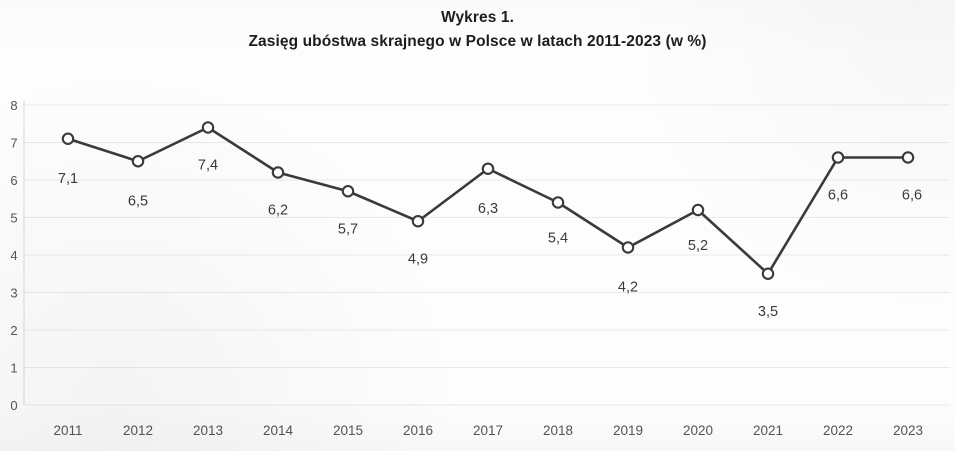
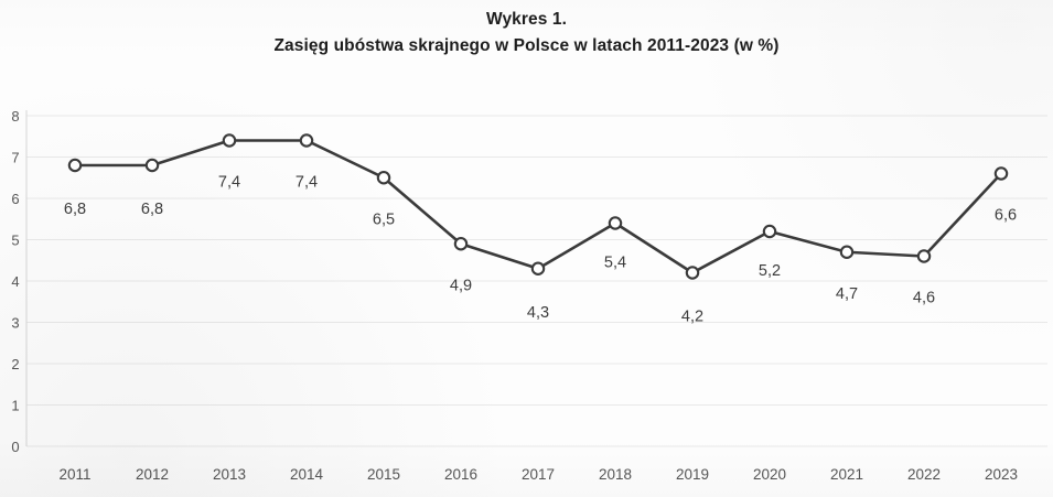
2011: 7,1 -> 6,8
2012: 6,5 -> 6,8
2014: 6,2 -> 7,4
2015: 5,7 -> 6,5
2017: 6,3 -> 4,3
2021: 3,5 -> 4,7
2022: 6,6 -> 4,6
